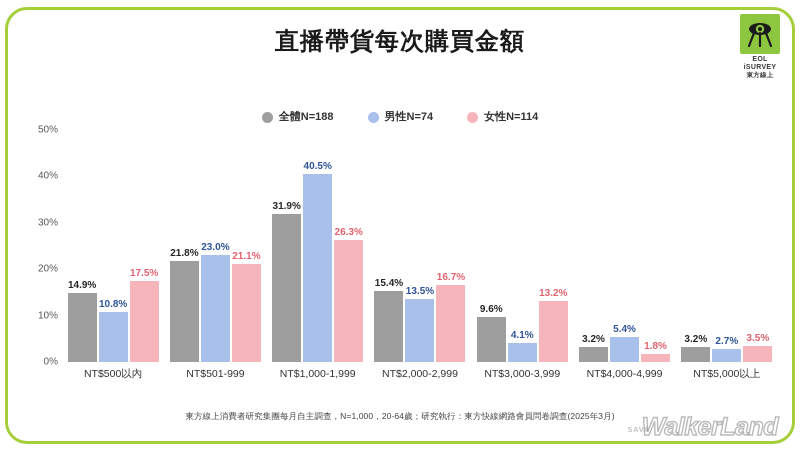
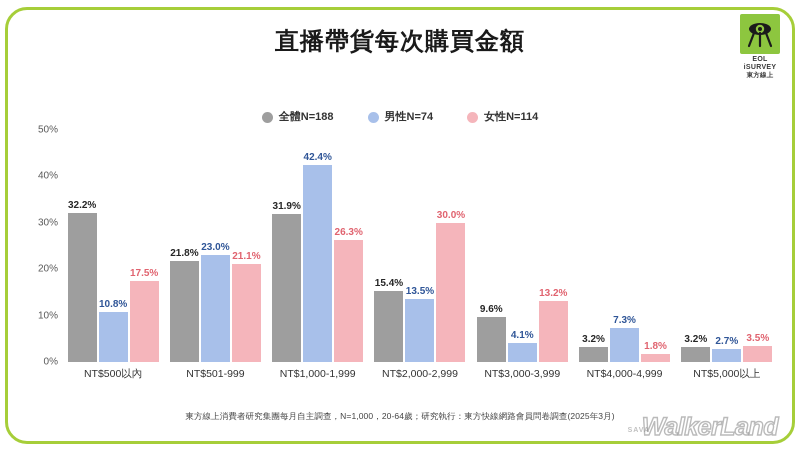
全體N=188/NT$500以內: 14.9% -> 32.2%
男性N=74/NT$1,000-1,999: 40.5% -> 42.4%
女性N=114/NT$2,000-2,999: 16.7% -> 30.0%
男性N=74/NT$4,000-4,999: 5.4% -> 7.3%
